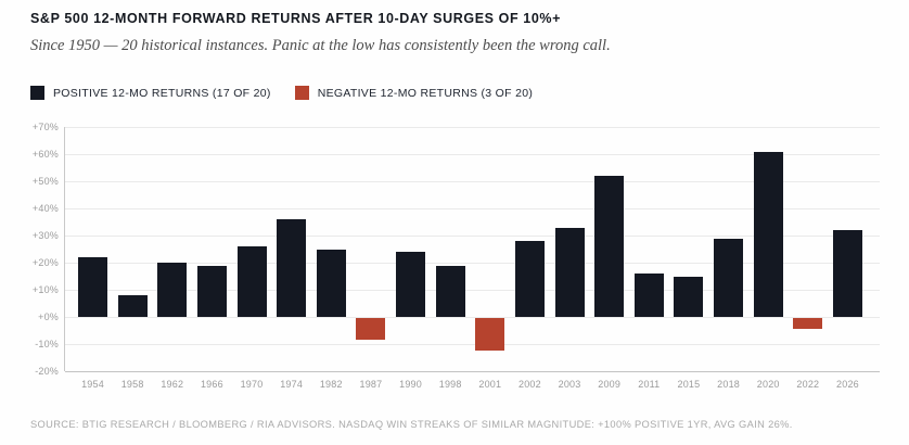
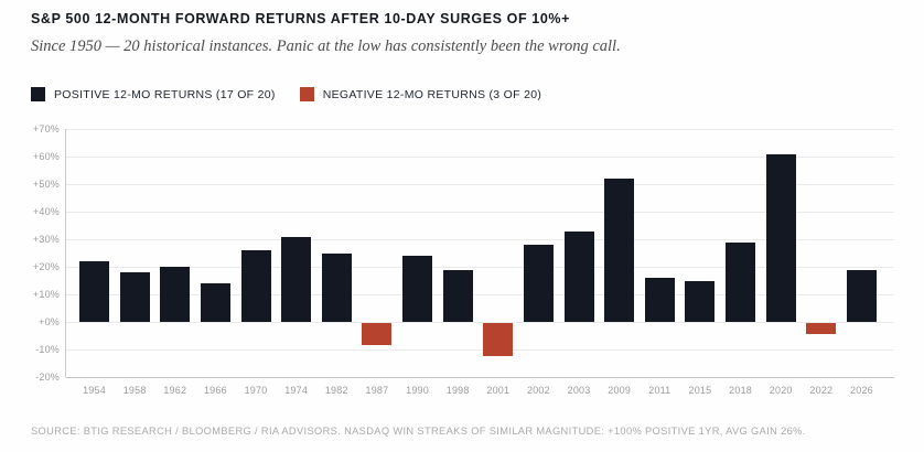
1958: 8% -> 18%
1966: 19% -> 14%
1974: 36% -> 31%
2026: 32% -> 19%
